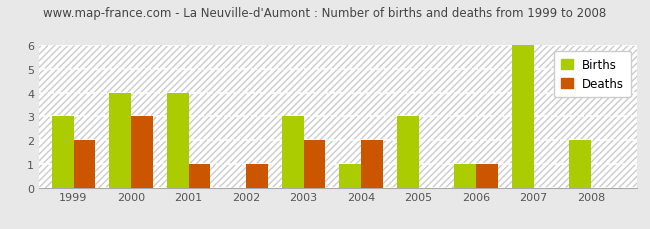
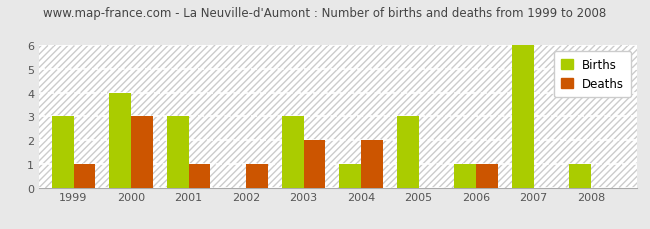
Deaths/1999: 2 -> 1
Births/2001: 4 -> 3
Births/2008: 2 -> 1
